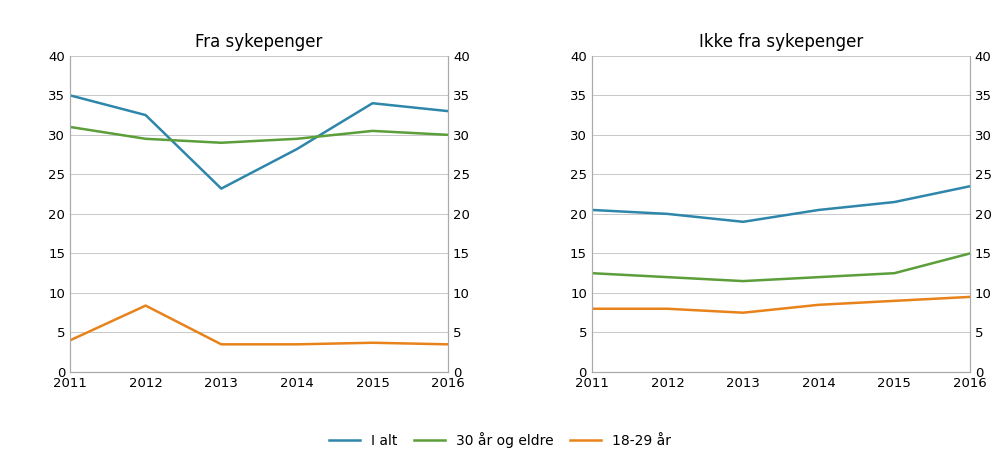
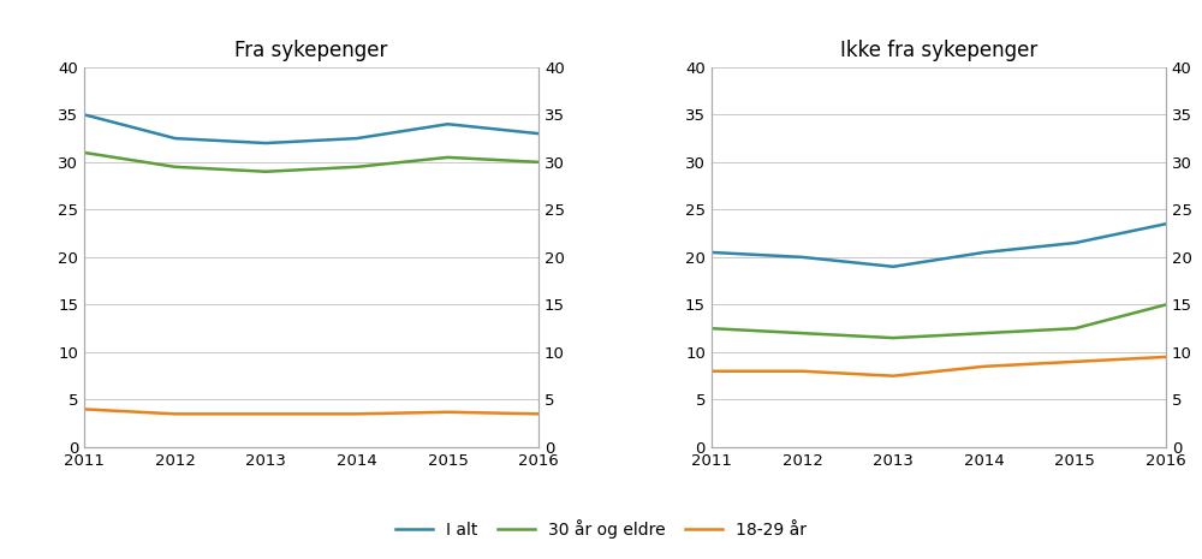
Fra sykepenger/18-29 år/2012: 8.4 -> 3.5
Fra sykepenger/I alt/2013: 23.2 -> 32.0
Fra sykepenger/I alt/2014: 28.2 -> 32.5
